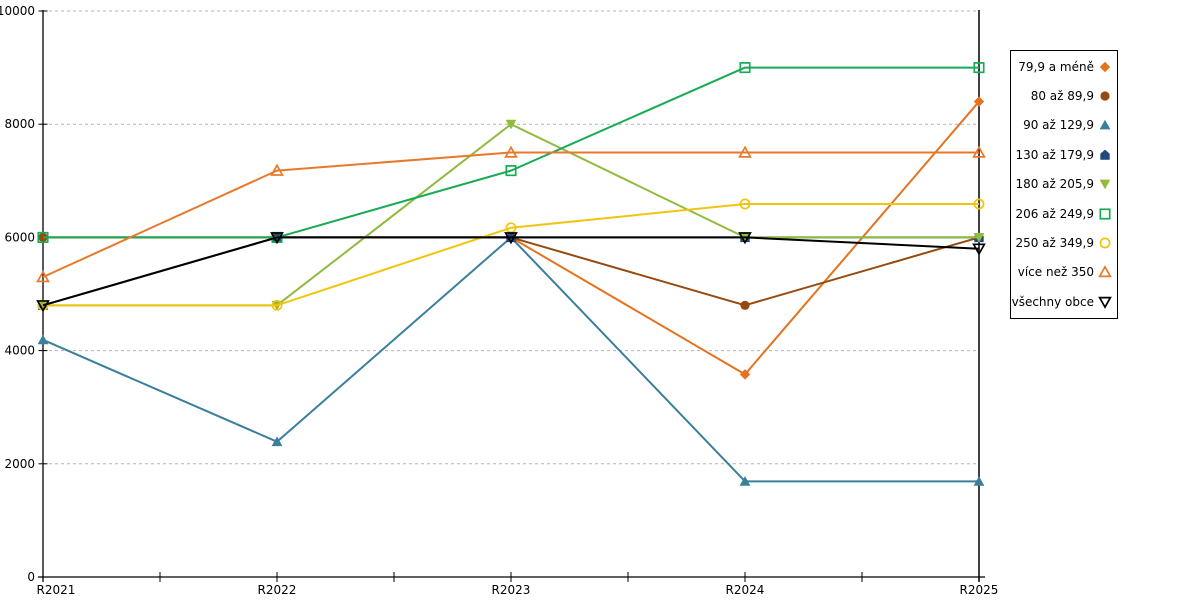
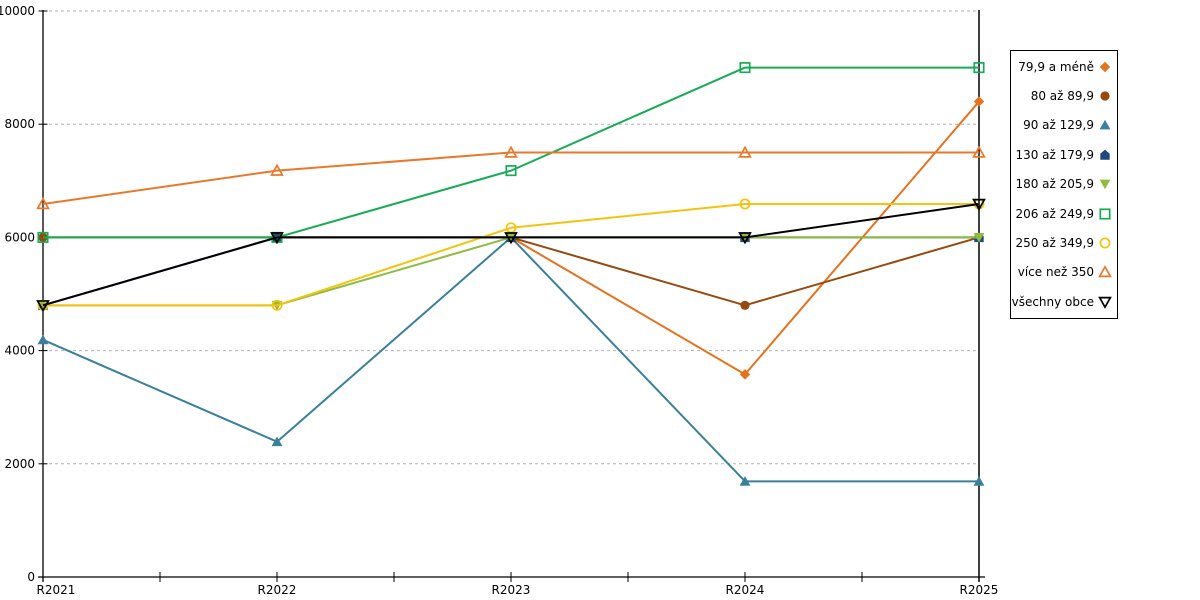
více než 350/R2021: 5300 -> 6600
180 až 205,9/R2023: 8000 -> 6000
všechny obce/R2025: 5800 -> 6600
